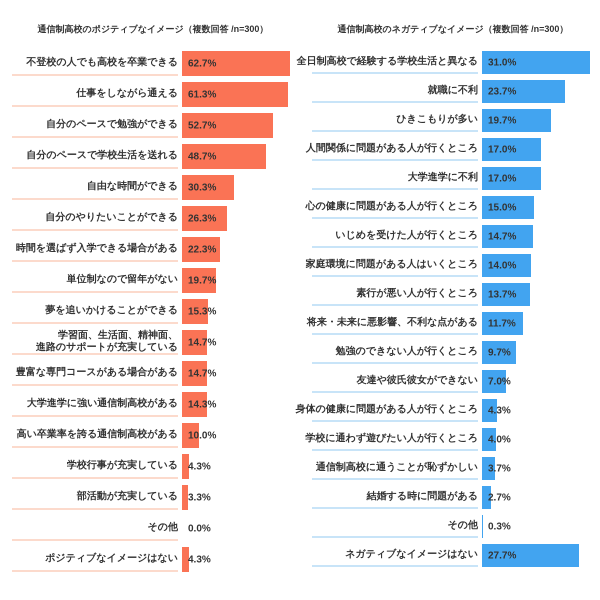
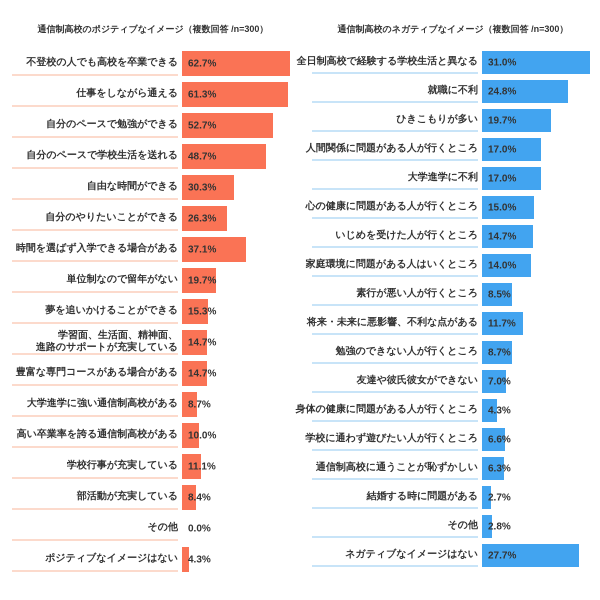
通信制高校のポジティブなイメージ（複数回答 /n=300）/時間を選ばず入学できる場合がある: 22.3% -> 37.1%
通信制高校のポジティブなイメージ（複数回答 /n=300）/大学進学に強い通信制高校がある: 14.3% -> 8.7%
通信制高校のポジティブなイメージ（複数回答 /n=300）/学校行事が充実している: 4.3% -> 11.1%
通信制高校のポジティブなイメージ（複数回答 /n=300）/部活動が充実している: 3.3% -> 8.4%
通信制高校のネガティブなイメージ（複数回答 /n=300）/就職に不利: 23.7% -> 24.8%
通信制高校のネガティブなイメージ（複数回答 /n=300）/素行が悪い人が行くところ: 13.7% -> 8.5%
通信制高校のネガティブなイメージ（複数回答 /n=300）/勉強のできない人が行くところ: 9.7% -> 8.7%
通信制高校のネガティブなイメージ（複数回答 /n=300）/学校に通わず遊びたい人が行くところ: 4.0% -> 6.6%
通信制高校のネガティブなイメージ（複数回答 /n=300）/通信制高校に通うことが恥ずかしい: 3.7% -> 6.3%
通信制高校のネガティブなイメージ（複数回答 /n=300）/その他: 0.3% -> 2.8%
